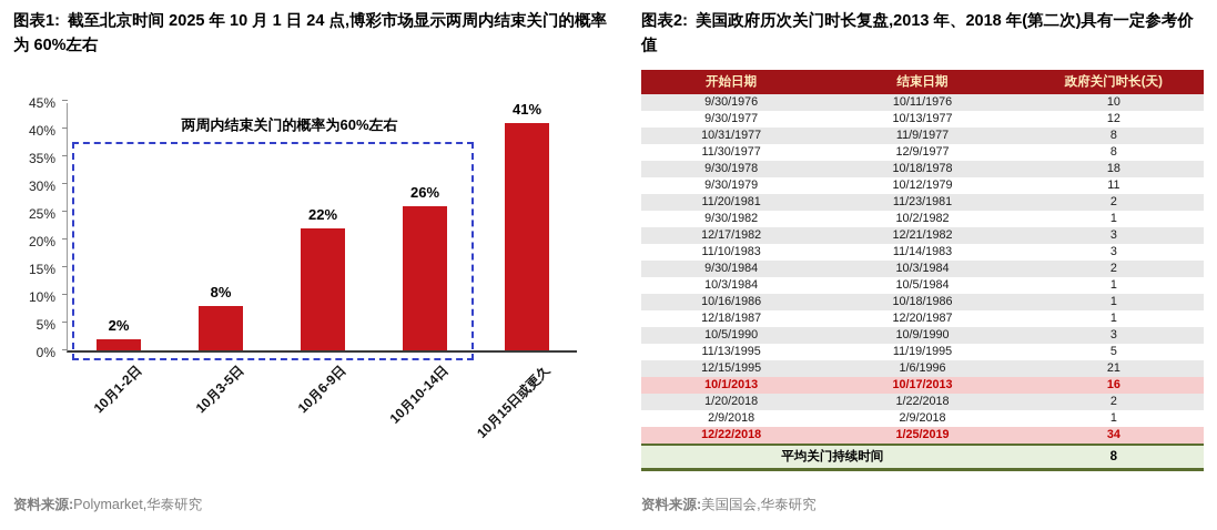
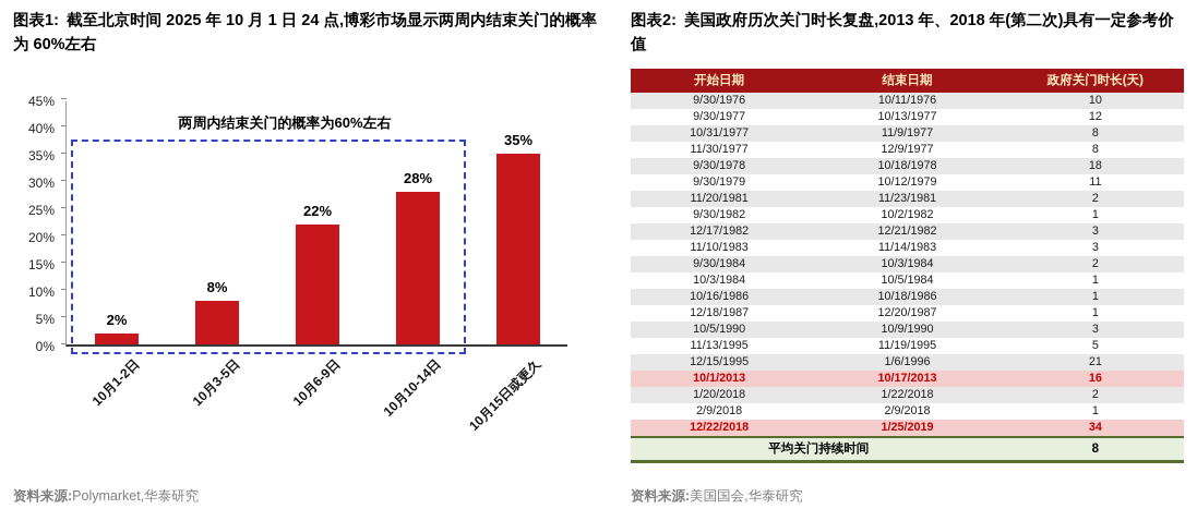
图表1: 截至北京时间 2025 年 10 月 1 日 24 点,博彩市场显示两周内结束关门的概率为 60%左右/10月10-14日: 26% -> 28%
图表1: 截至北京时间 2025 年 10 月 1 日 24 点,博彩市场显示两周内结束关门的概率为 60%左右/10月15日或更久: 41% -> 35%
